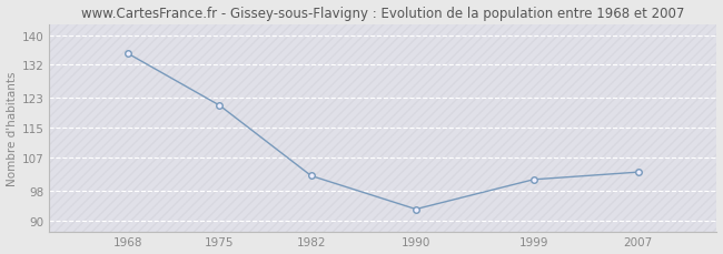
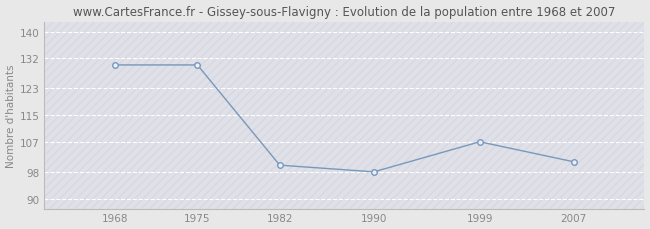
1968: 135 -> 130
1975: 121 -> 130
1982: 102 -> 100
1990: 93 -> 98
1999: 101 -> 107
2007: 103 -> 101
